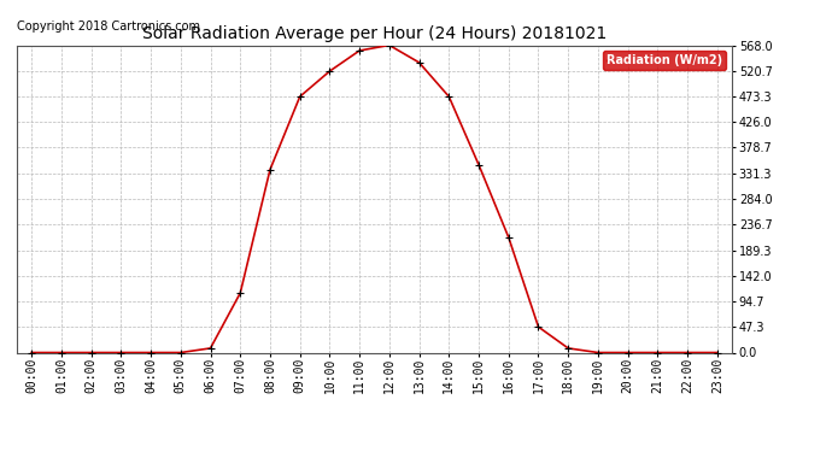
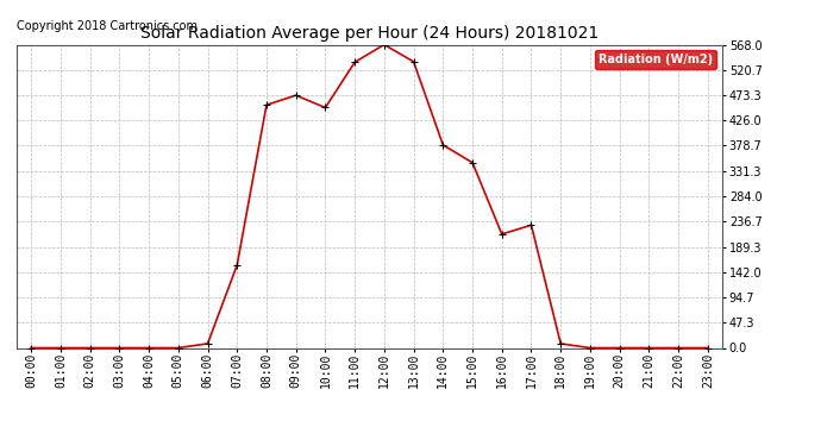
07:00: 110 -> 155
08:00: 338 -> 455
10:00: 520 -> 450
11:00: 558 -> 535
14:00: 473 -> 380
17:00: 48 -> 230
